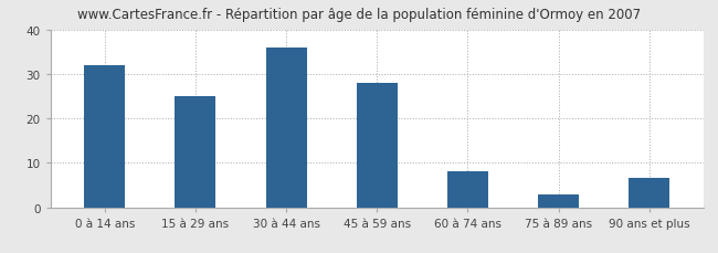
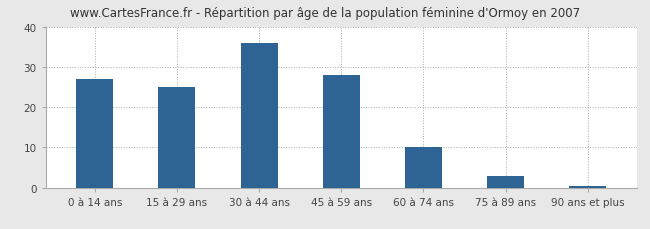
0 à 14 ans: 32.0 -> 27.0
60 à 74 ans: 8.0 -> 10.0
90 ans et plus: 6.5 -> 0.5
